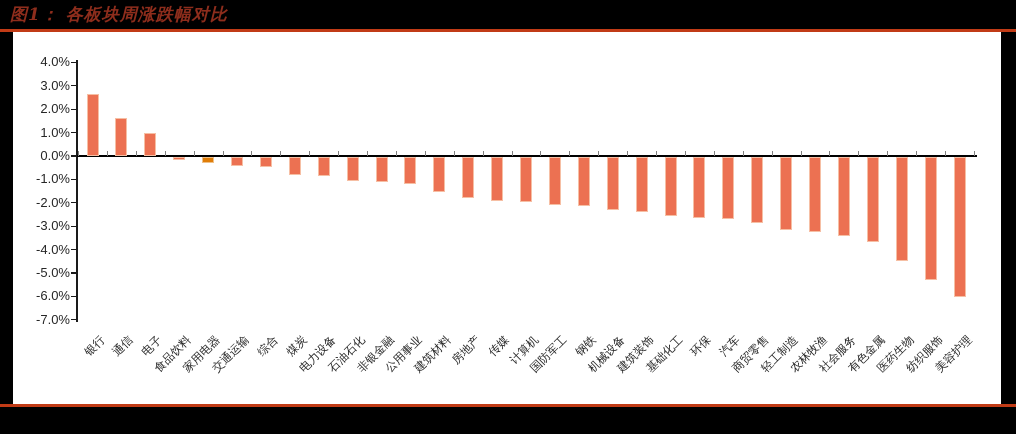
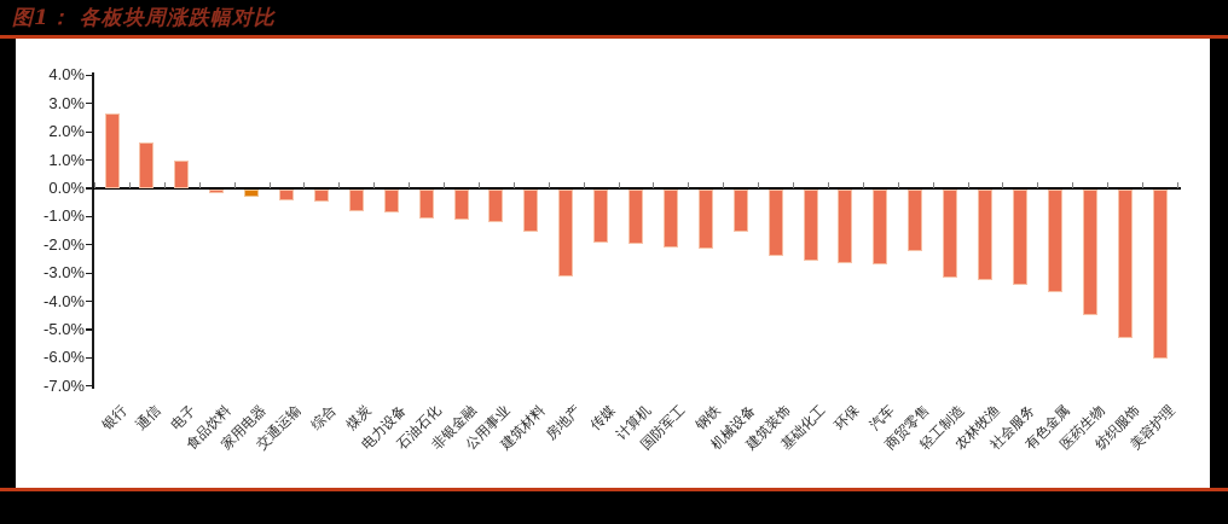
房地产: -1.8% -> -3.1%
机械设备: -2.3% -> -1.5%
商贸零售: -2.8% -> -2.2%
